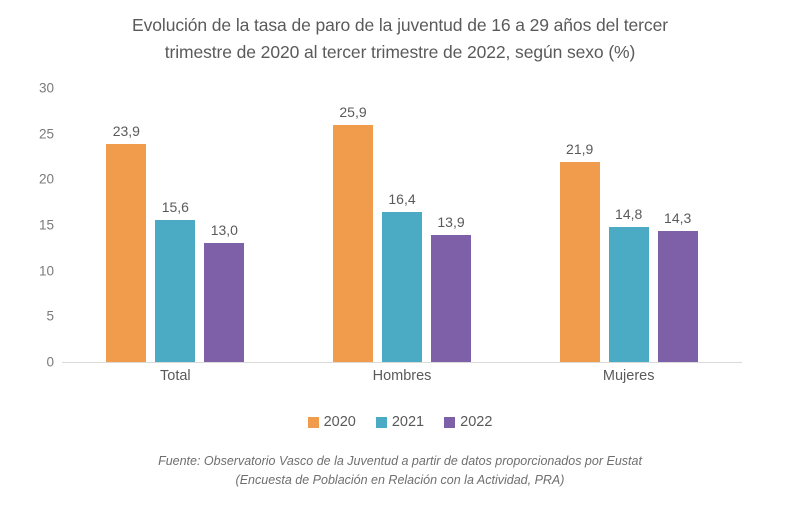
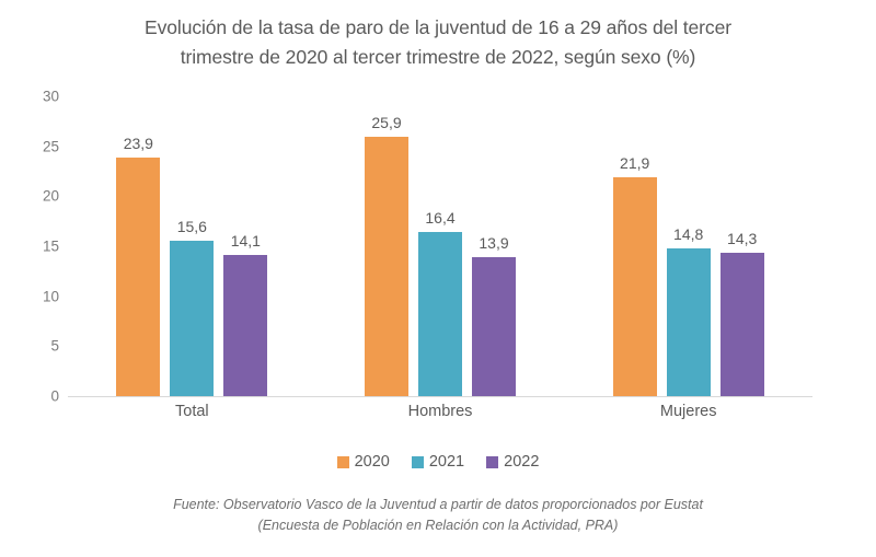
2022/Total: 13,0 -> 14,1
